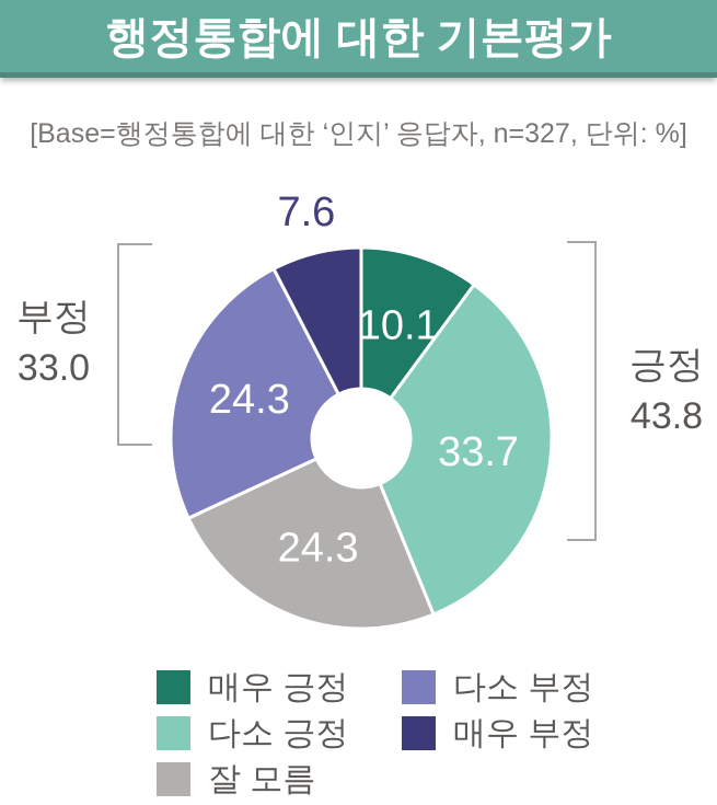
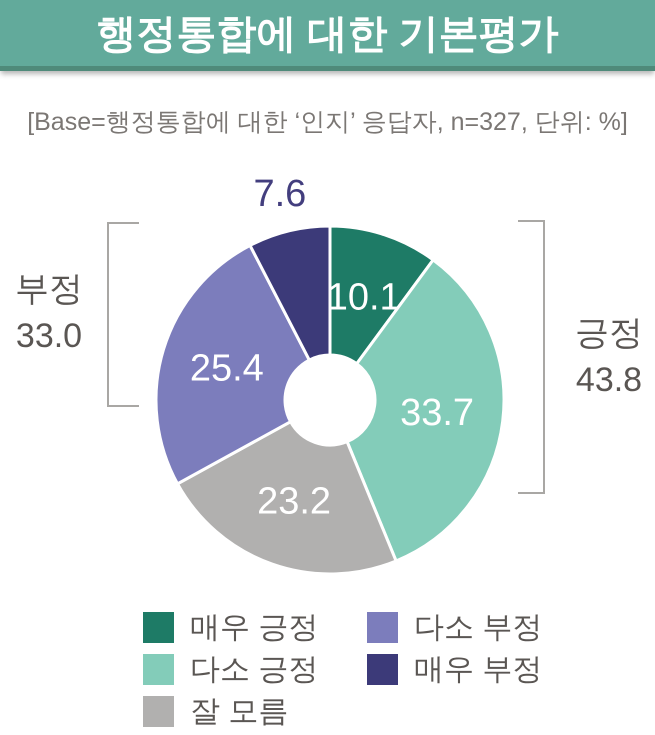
잘 모름: 24.3 -> 23.2
다소 부정: 24.3 -> 25.4
